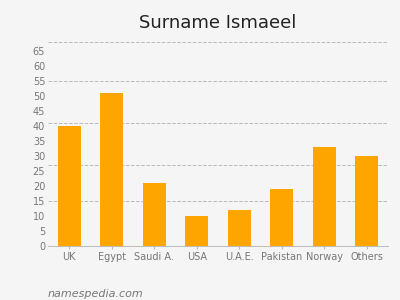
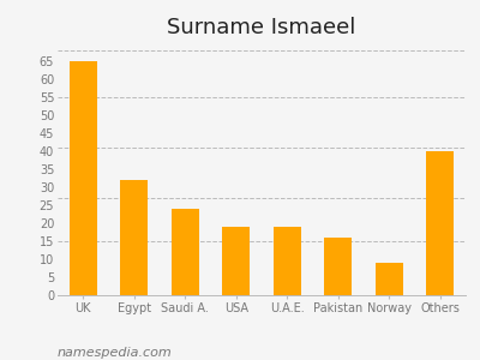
UK: 40 -> 65
Egypt: 51 -> 32
Saudi A.: 21 -> 24
USA: 10 -> 19
U.A.E.: 12 -> 19
Pakistan: 19 -> 16
Norway: 33 -> 9
Others: 30 -> 40
